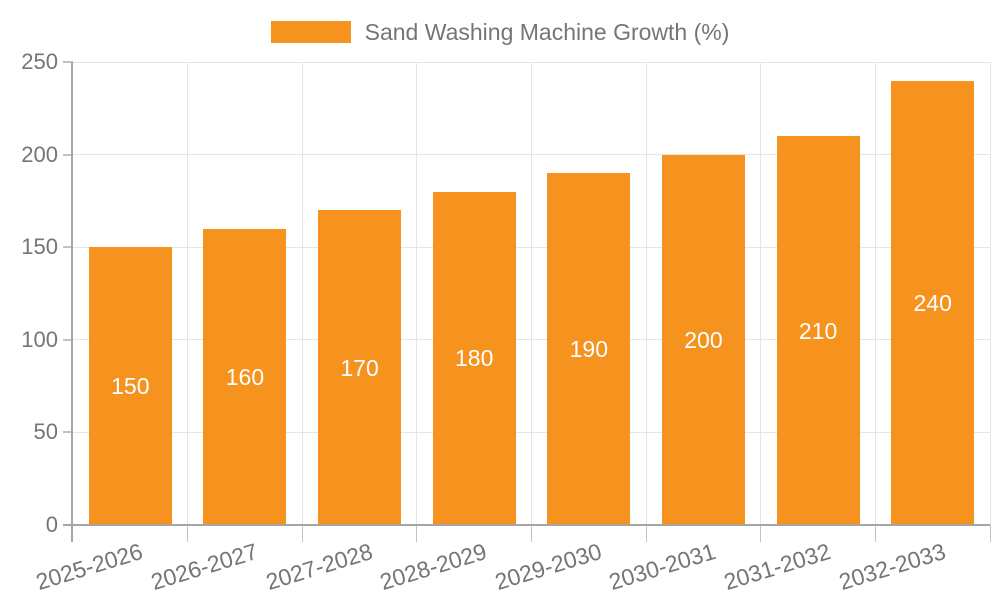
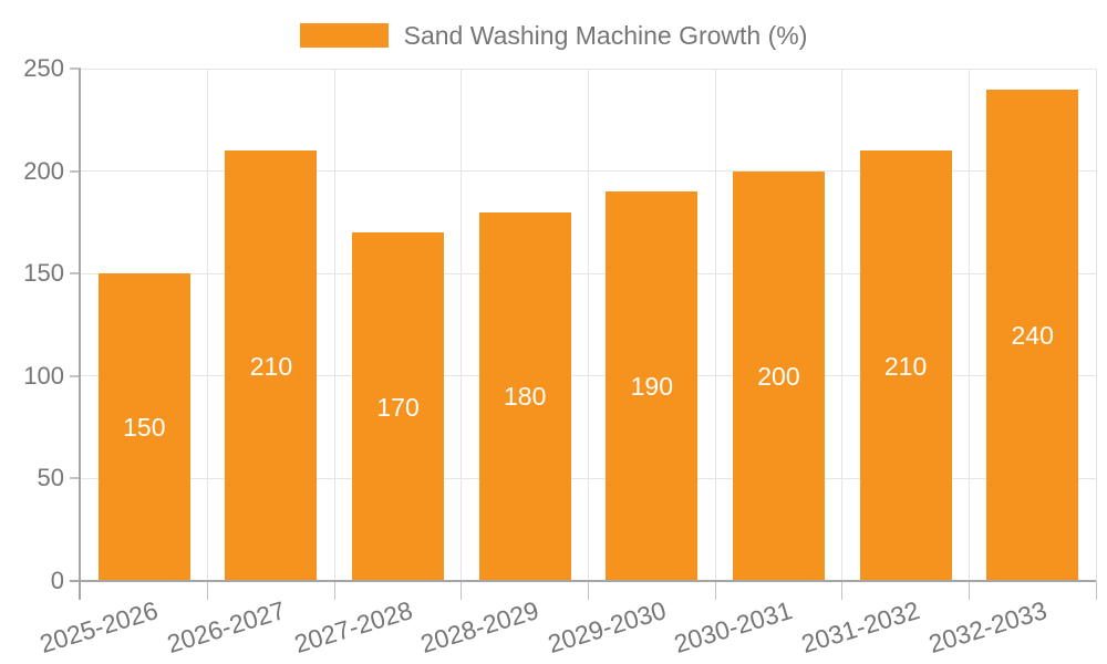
2026-2027: 160 -> 210
